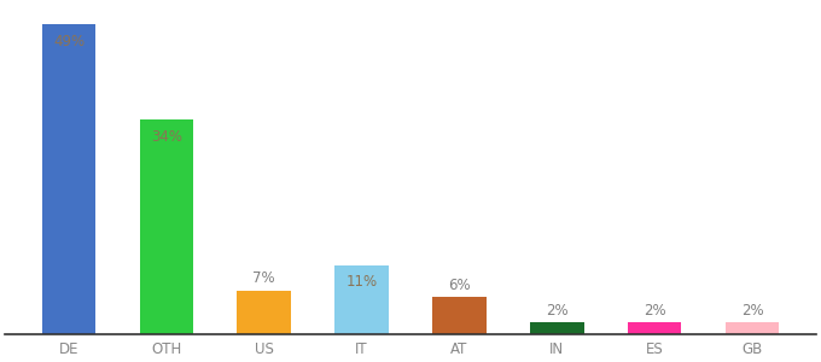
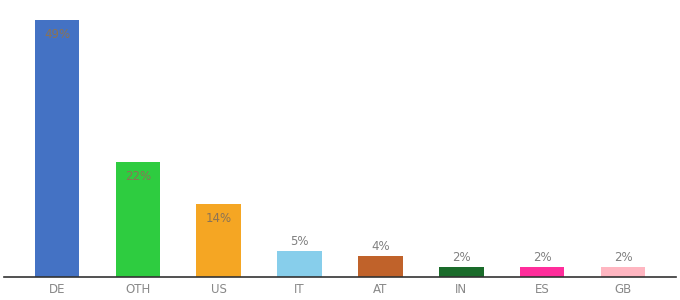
OTH: 34% -> 22%
US: 7% -> 14%
IT: 11% -> 5%
AT: 6% -> 4%
